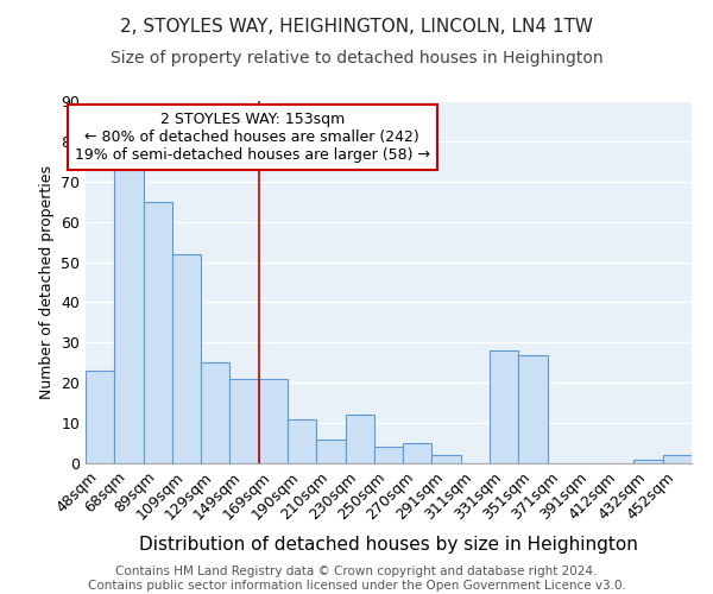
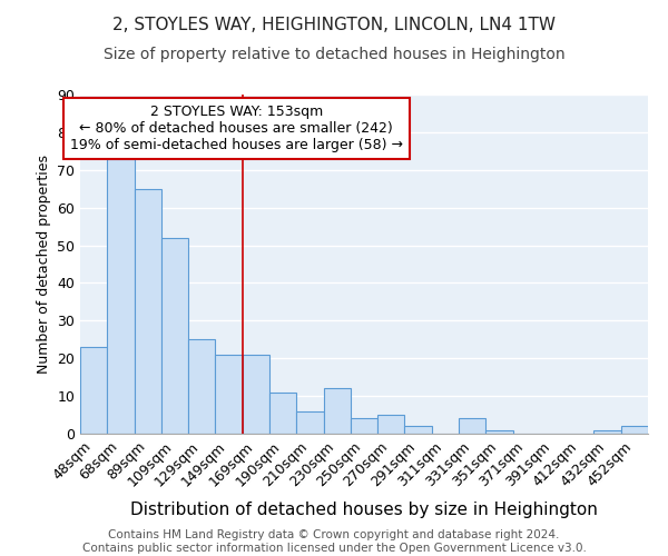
331sqm: 28 -> 4
351sqm: 27 -> 1
